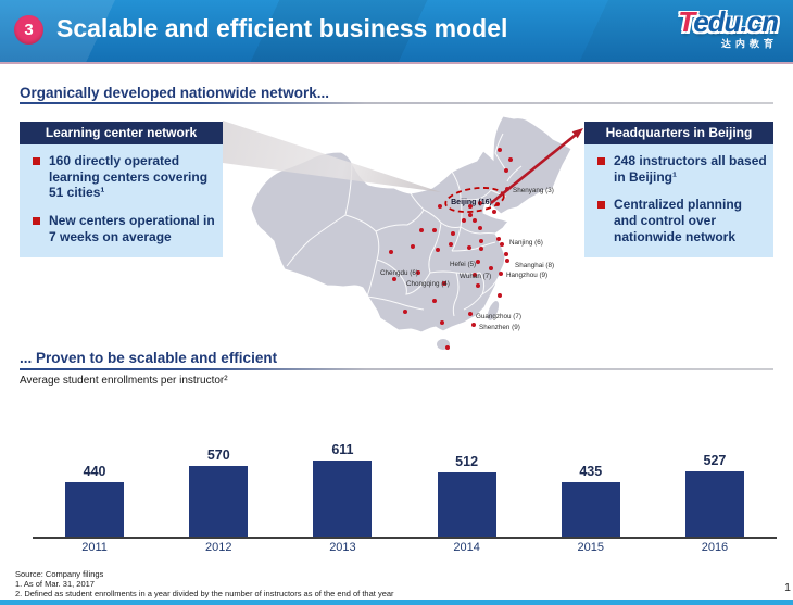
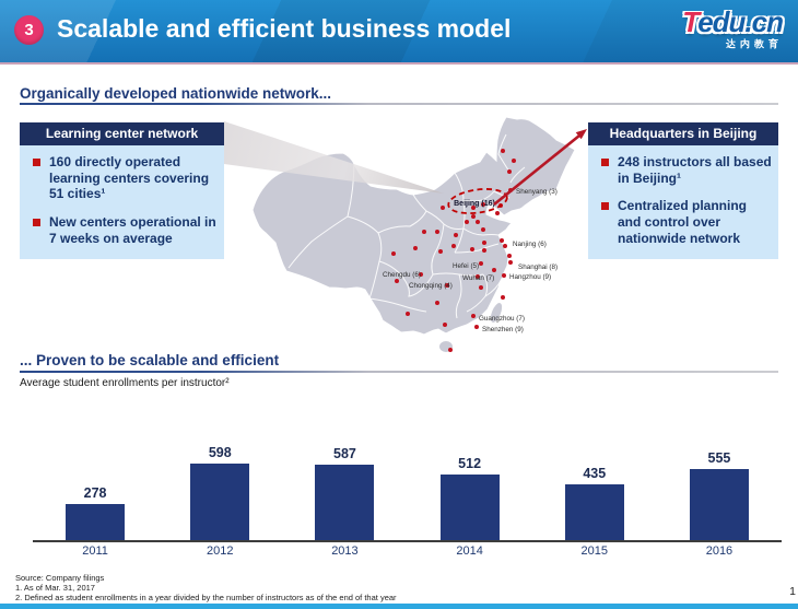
2011: 440 -> 278
2012: 570 -> 598
2013: 611 -> 587
2016: 527 -> 555
